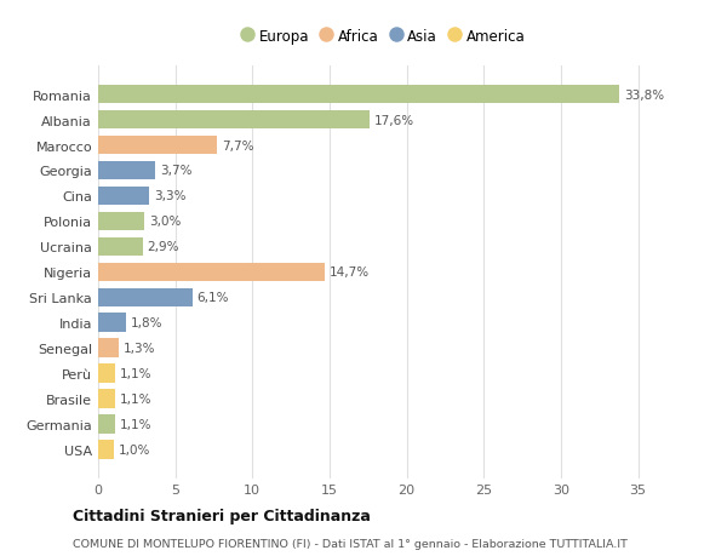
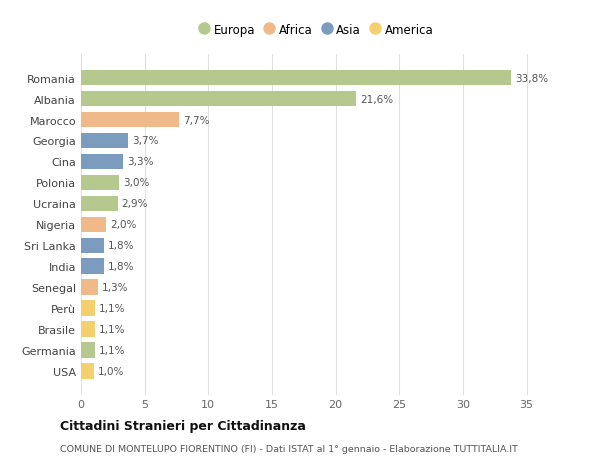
Albania: 17,6% -> 21,6%
Nigeria: 14,7% -> 2,0%
Sri Lanka: 6,1% -> 1,8%
